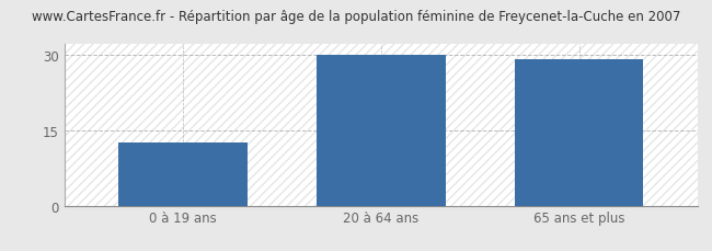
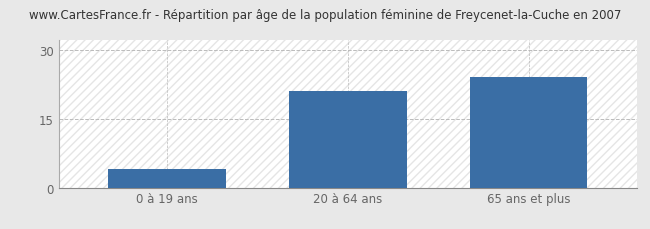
0 à 19 ans: 12.5 -> 4.0
20 à 64 ans: 30.0 -> 21.0
65 ans et plus: 29.0 -> 24.0
